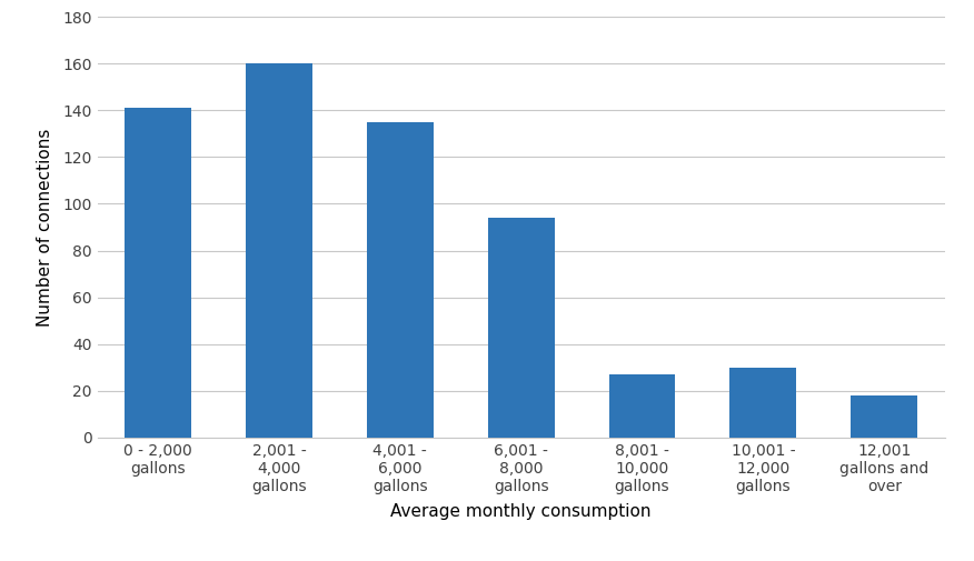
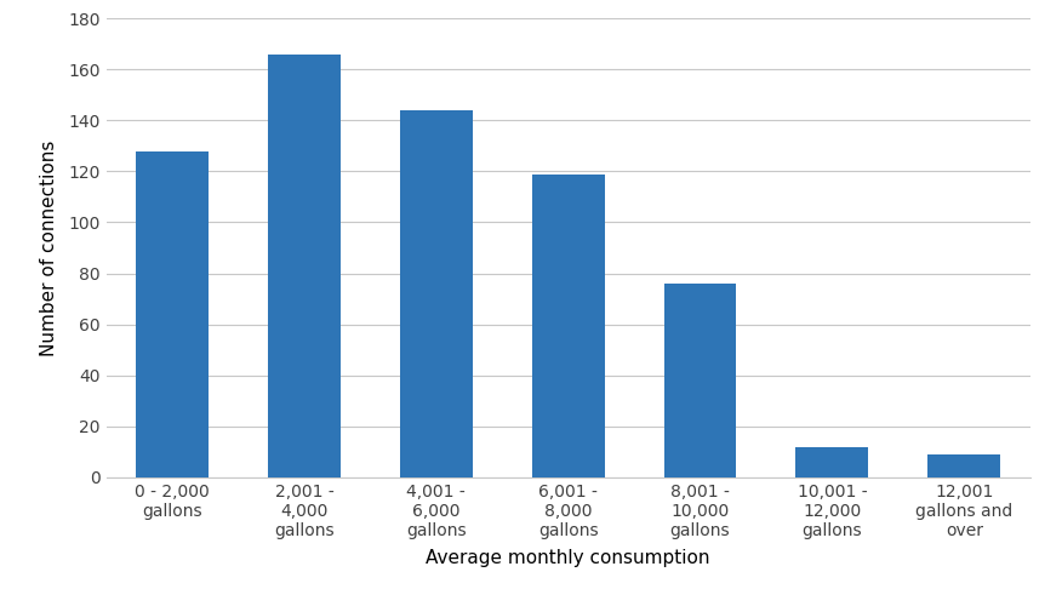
0 - 2,000 gallons: 141 -> 128
2,001 - 4,000 gallons: 160 -> 166
4,001 - 6,000 gallons: 135 -> 144
6,001 - 8,000 gallons: 94 -> 119
8,001 - 10,000 gallons: 27 -> 76
10,001 - 12,000 gallons: 30 -> 12
12,001 gallons and over: 18 -> 9
